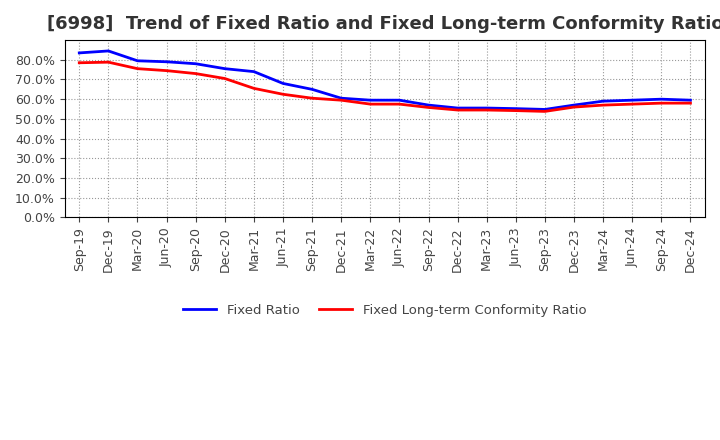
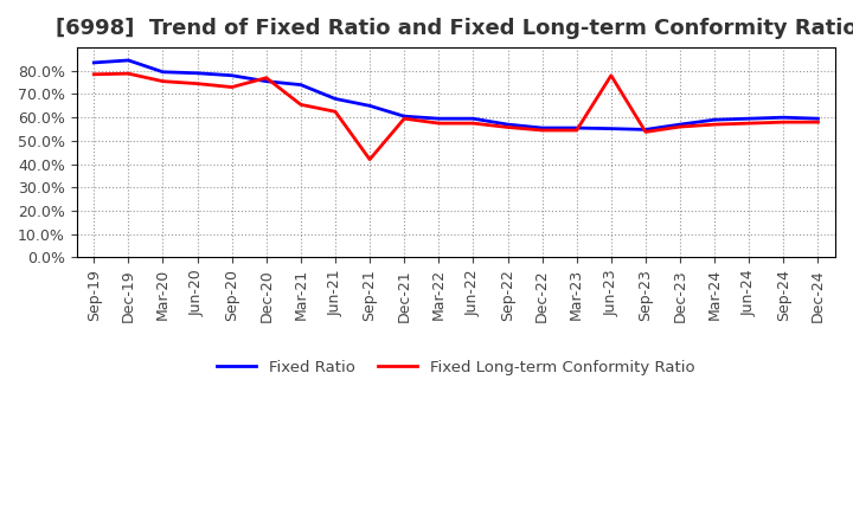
Fixed Long-term Conformity Ratio/Dec-20: 70% -> 77%
Fixed Long-term Conformity Ratio/Sep-21: 60% -> 42%
Fixed Long-term Conformity Ratio/Jun-23: 54% -> 78%
